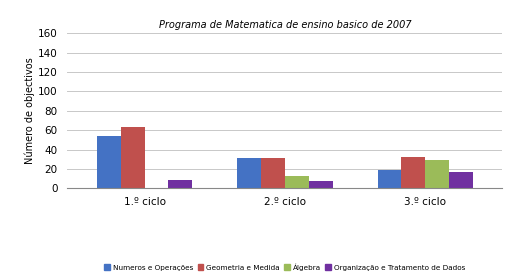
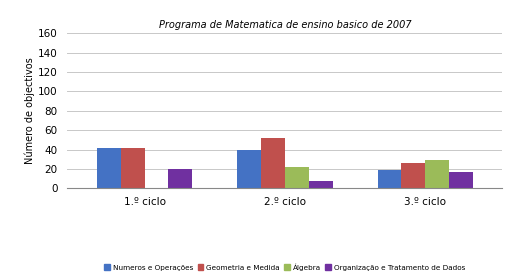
Numeros e Operações/1.º ciclo: 54 -> 42
Geometria e Medida/1.º ciclo: 63 -> 42
Organização e Tratamento de Dados/1.º ciclo: 9 -> 20
Numeros e Operações/2.º ciclo: 31 -> 40
Geometria e Medida/2.º ciclo: 31 -> 52
Álgebra/2.º ciclo: 13 -> 22
Geometria e Medida/3.º ciclo: 32 -> 26
